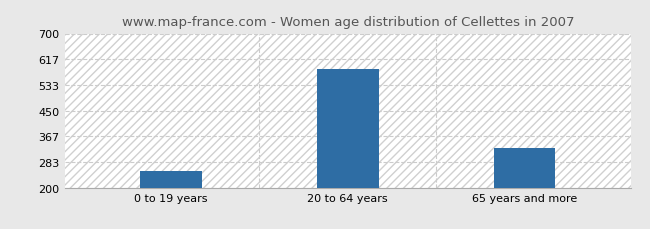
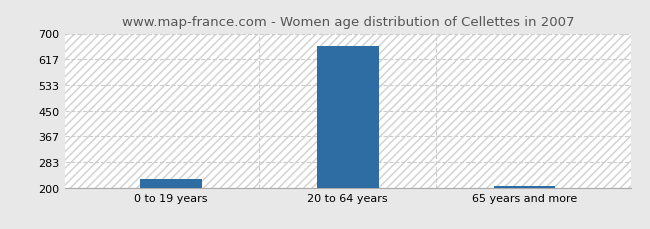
0 to 19 years: 255 -> 228
20 to 64 years: 585 -> 660
65 years and more: 330 -> 204
